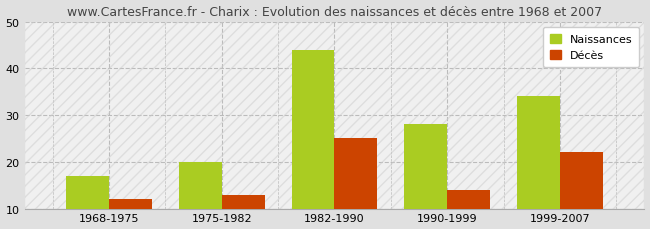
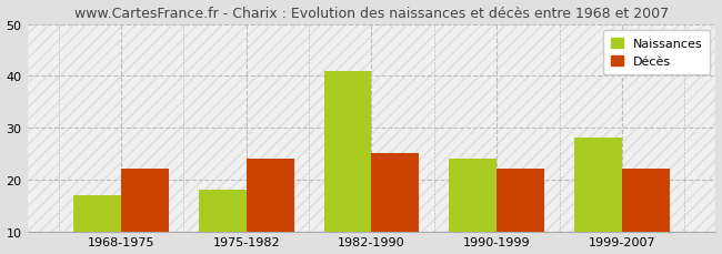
Décès/1968-1975: 12 -> 22
Naissances/1975-1982: 20 -> 18
Décès/1975-1982: 13 -> 24
Naissances/1982-1990: 44 -> 41
Naissances/1990-1999: 28 -> 24
Décès/1990-1999: 14 -> 22
Naissances/1999-2007: 34 -> 28
